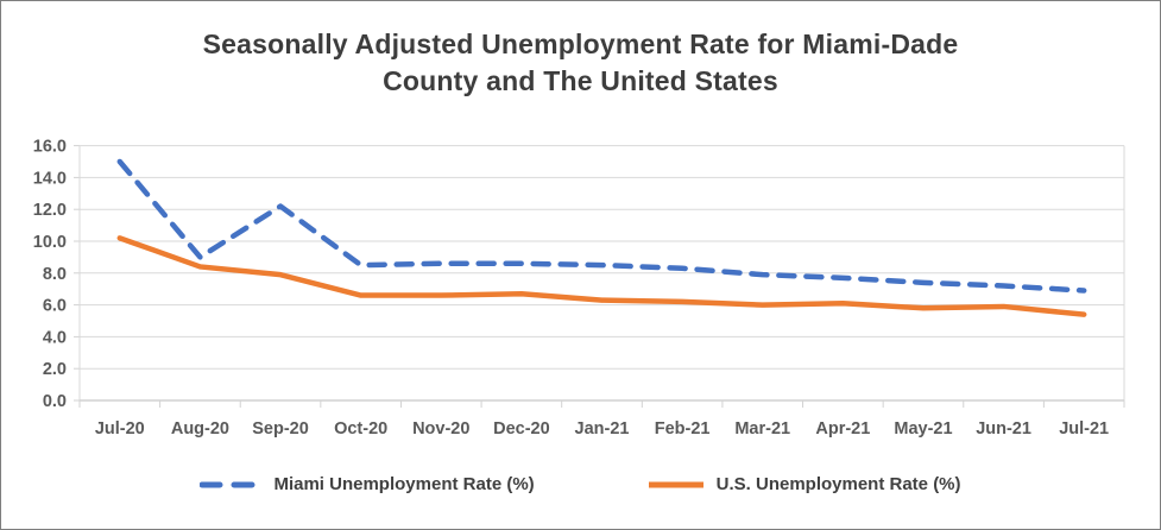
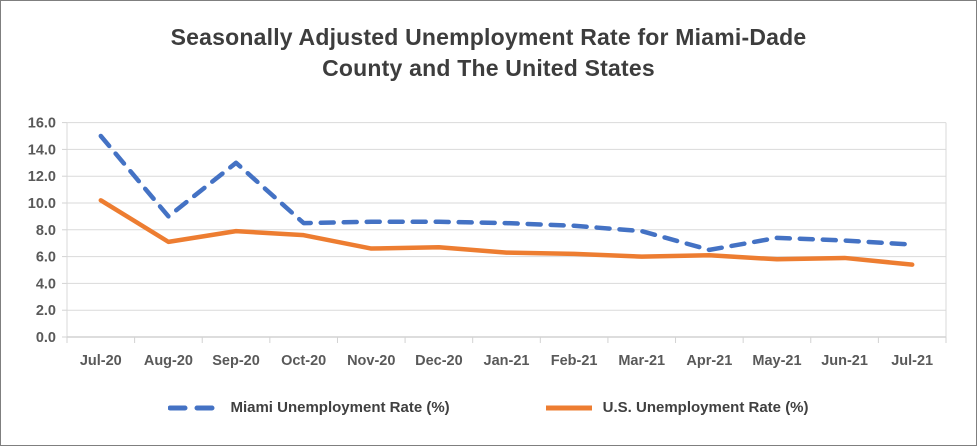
U.S. Unemployment Rate (%)/Aug-20: 8.4 -> 7.1
Miami Unemployment Rate (%)/Sep-20: 12.2 -> 13.0
U.S. Unemployment Rate (%)/Oct-20: 6.6 -> 7.6
Miami Unemployment Rate (%)/Apr-21: 7.7 -> 6.5
